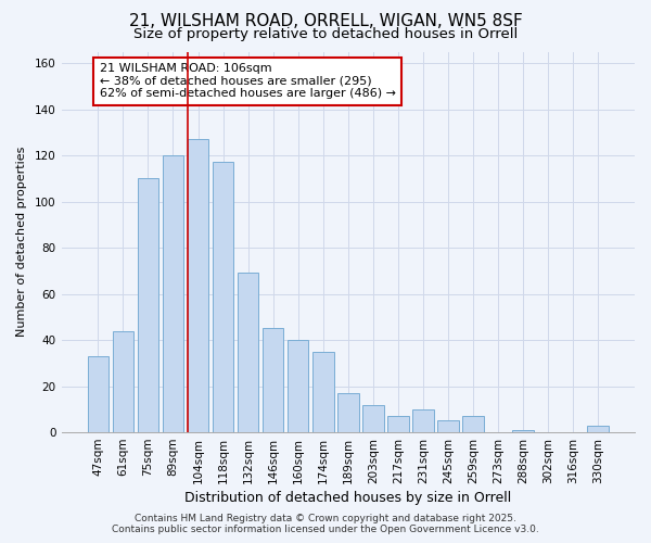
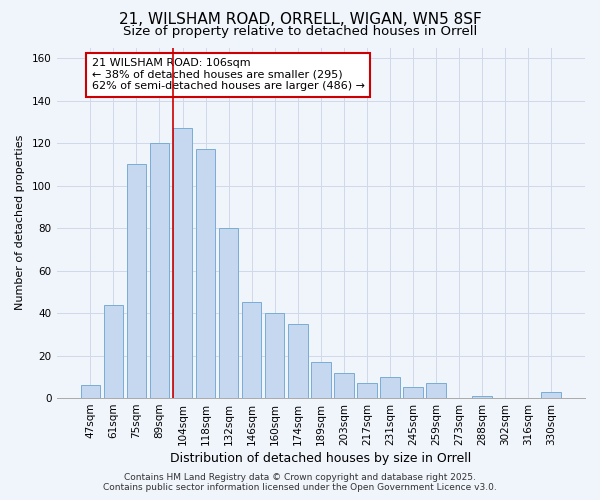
47sqm: 33 -> 6
132sqm: 69 -> 80
